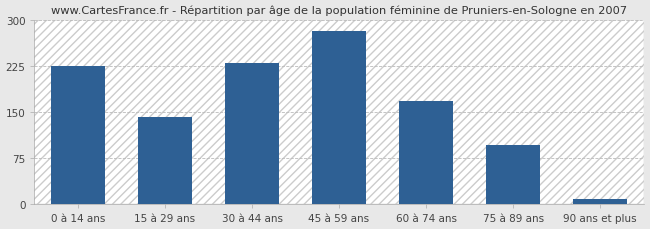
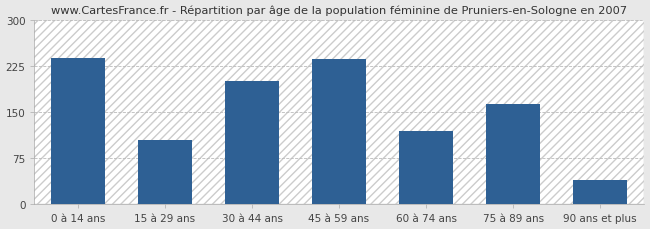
0 à 14 ans: 225 -> 238
15 à 29 ans: 143 -> 104
30 à 44 ans: 230 -> 200
45 à 59 ans: 282 -> 236
60 à 74 ans: 168 -> 120
75 à 89 ans: 97 -> 164
90 ans et plus: 8 -> 40
